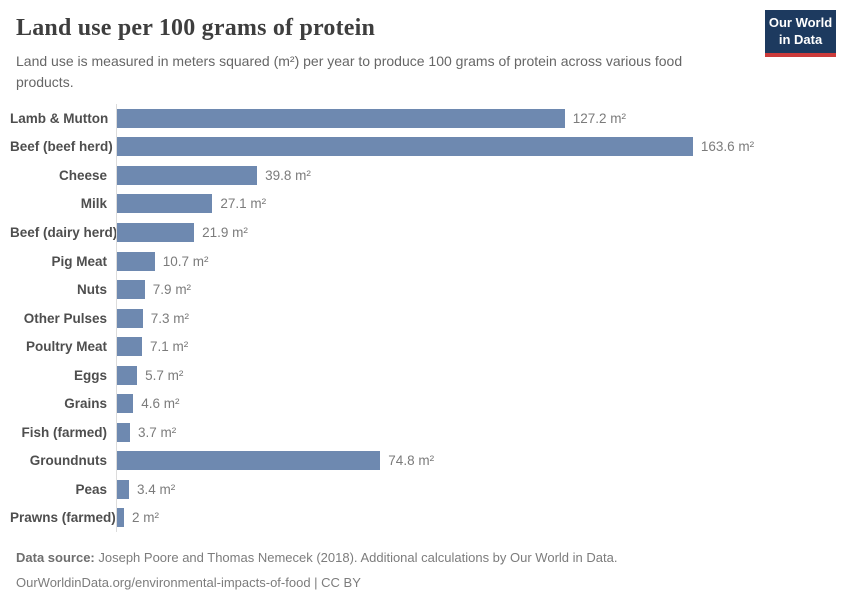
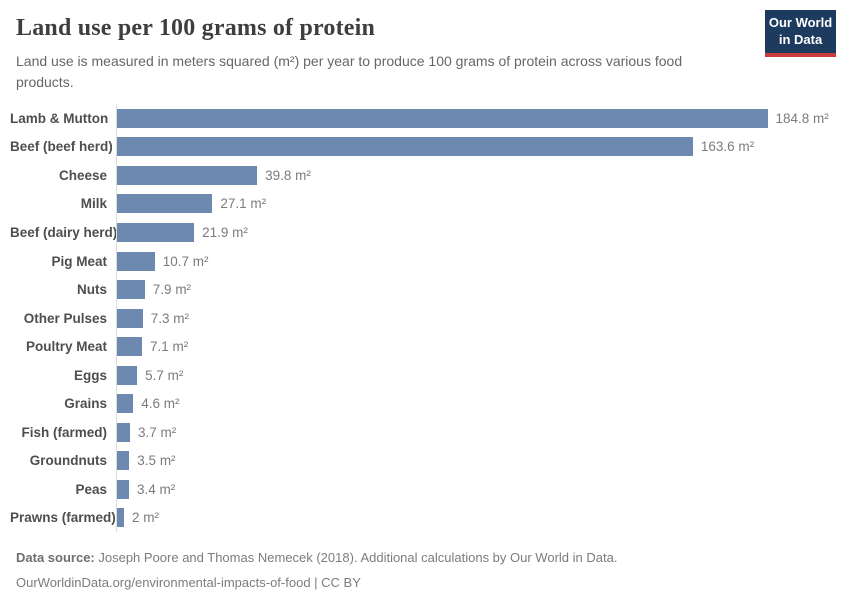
Lamb & Mutton: 127.2 -> 184.8
Groundnuts: 74.8 -> 3.5
